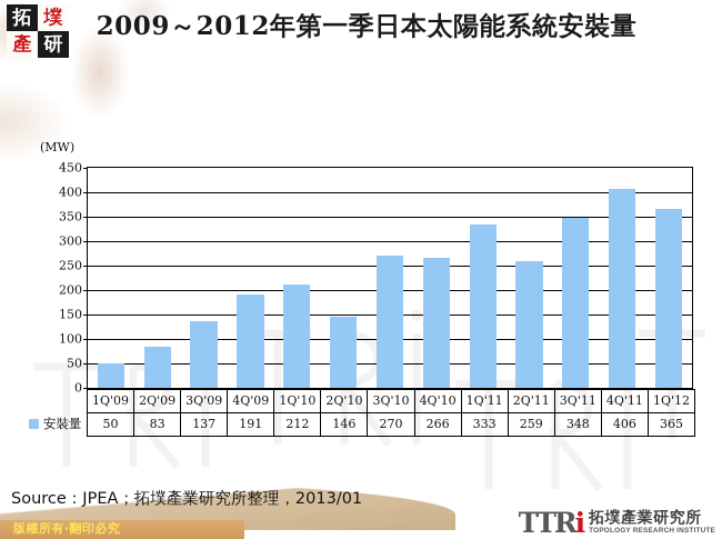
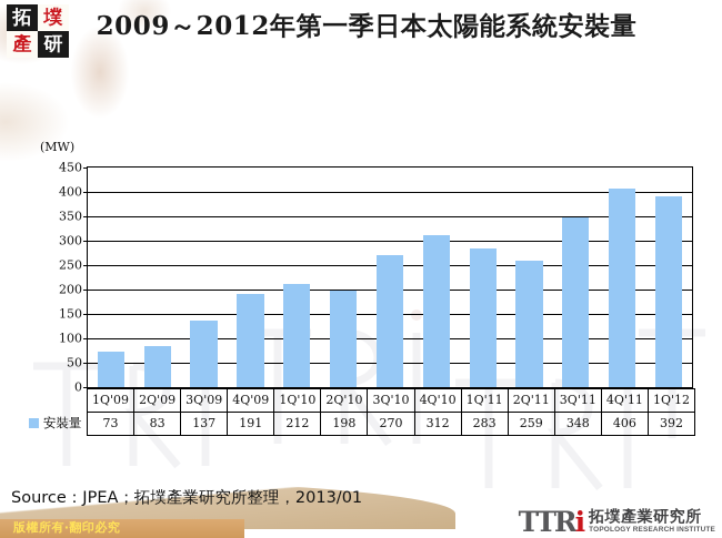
1Q'09: 50 -> 73
2Q'10: 146 -> 198
4Q'10: 266 -> 312
1Q'11: 333 -> 283
1Q'12: 365 -> 392
